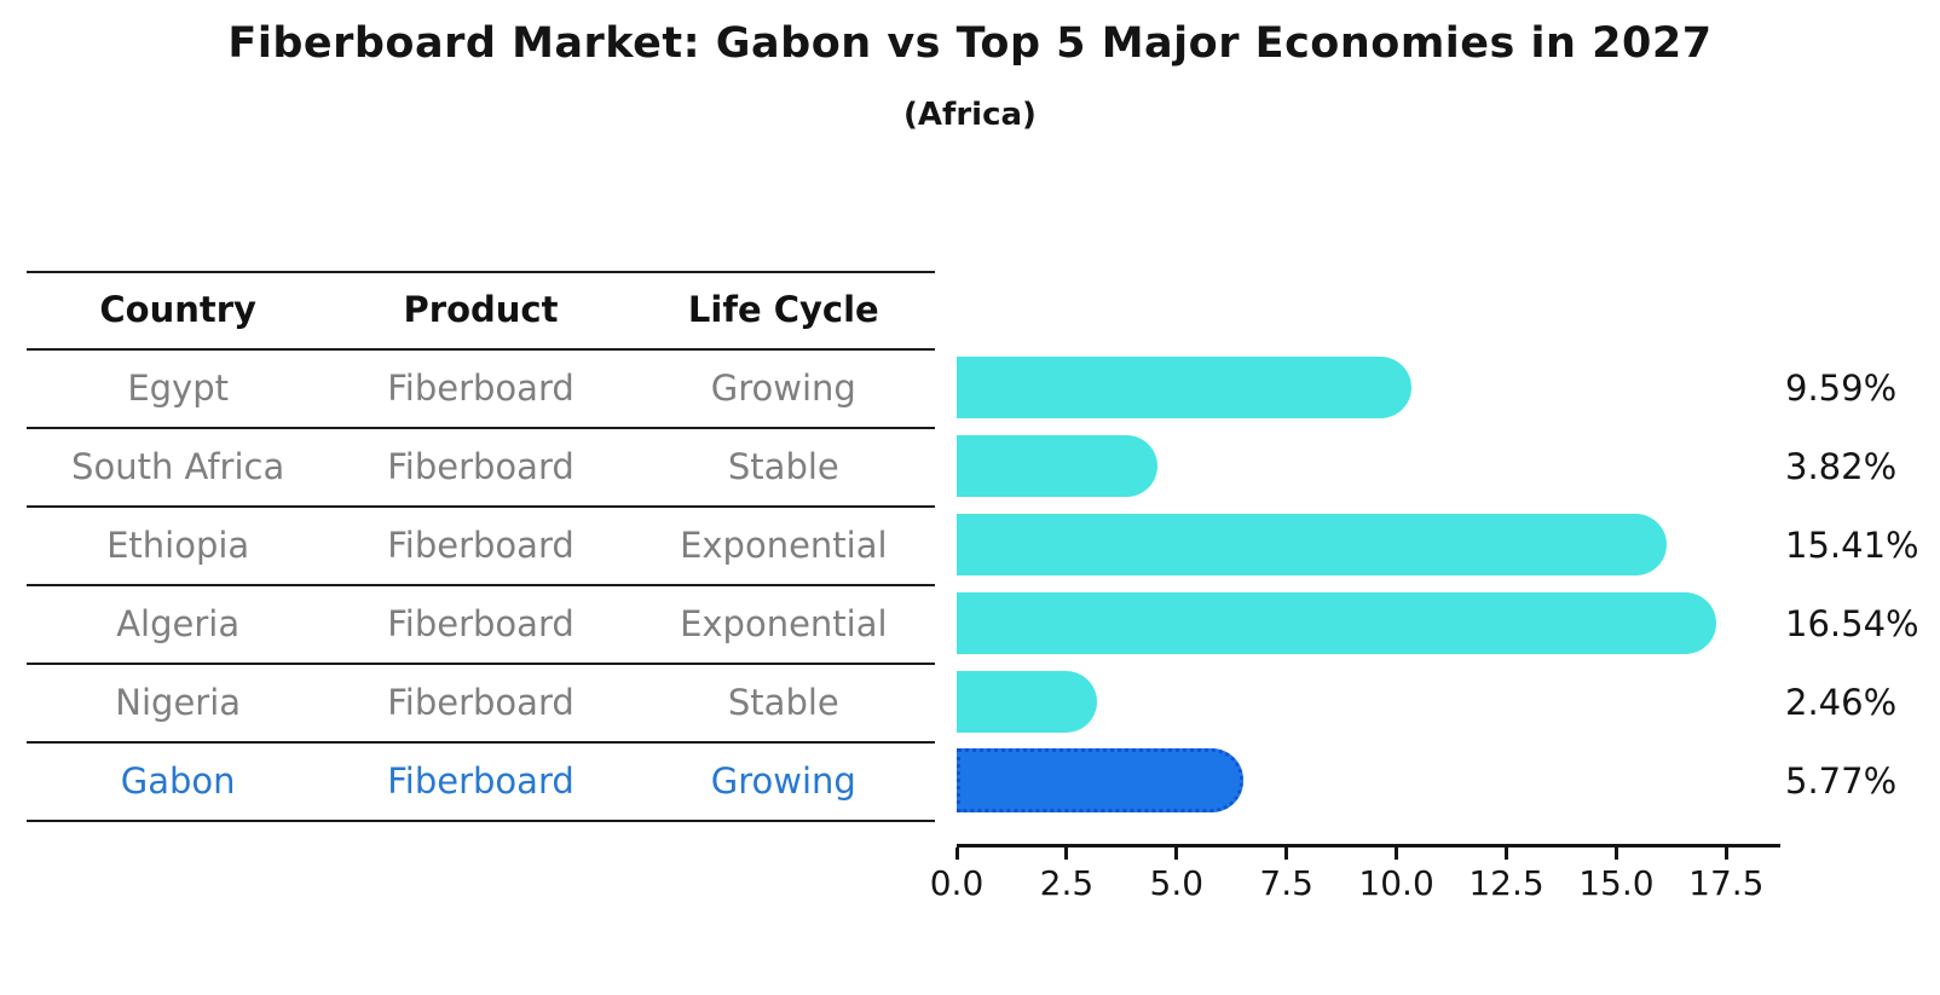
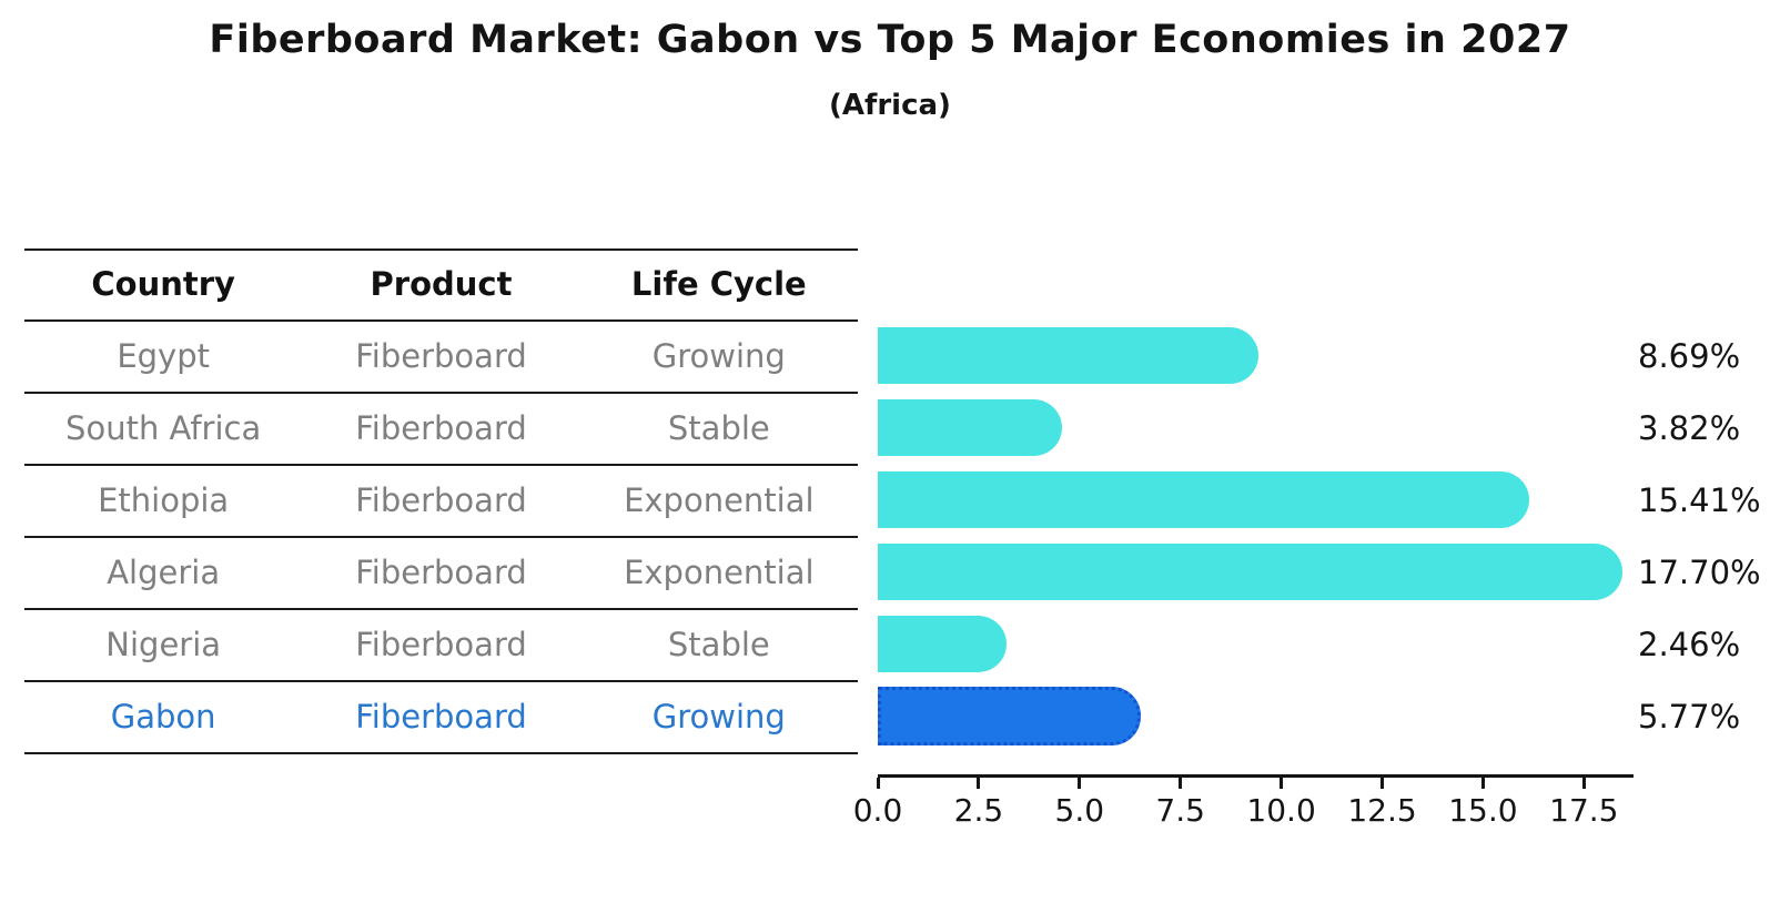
Egypt: 9.59% -> 8.69%
Algeria: 16.54% -> 17.70%
